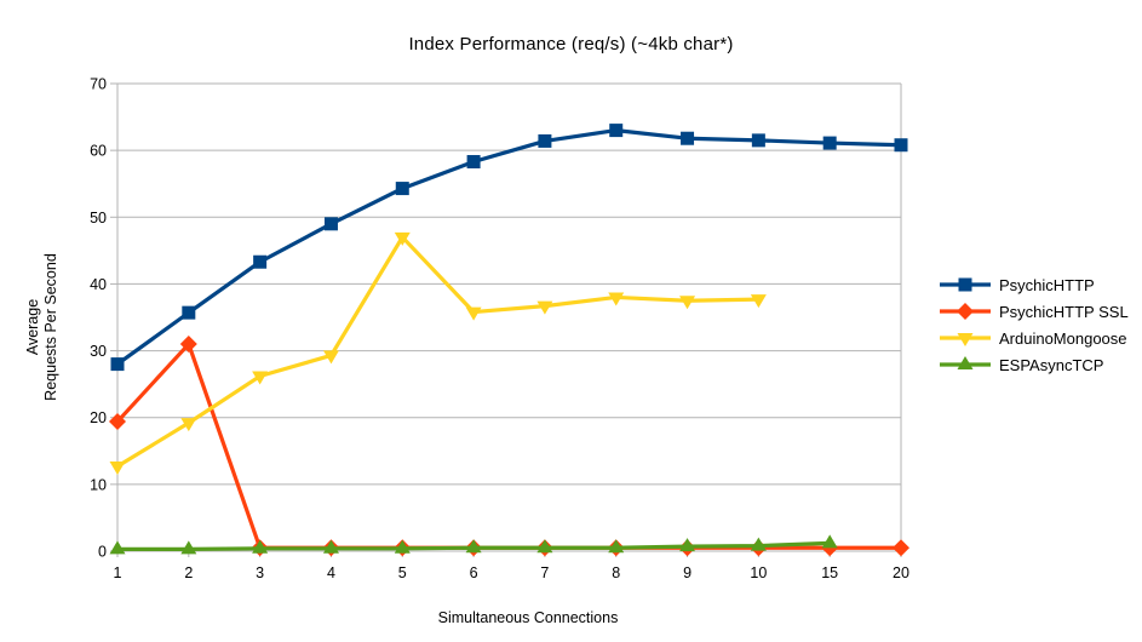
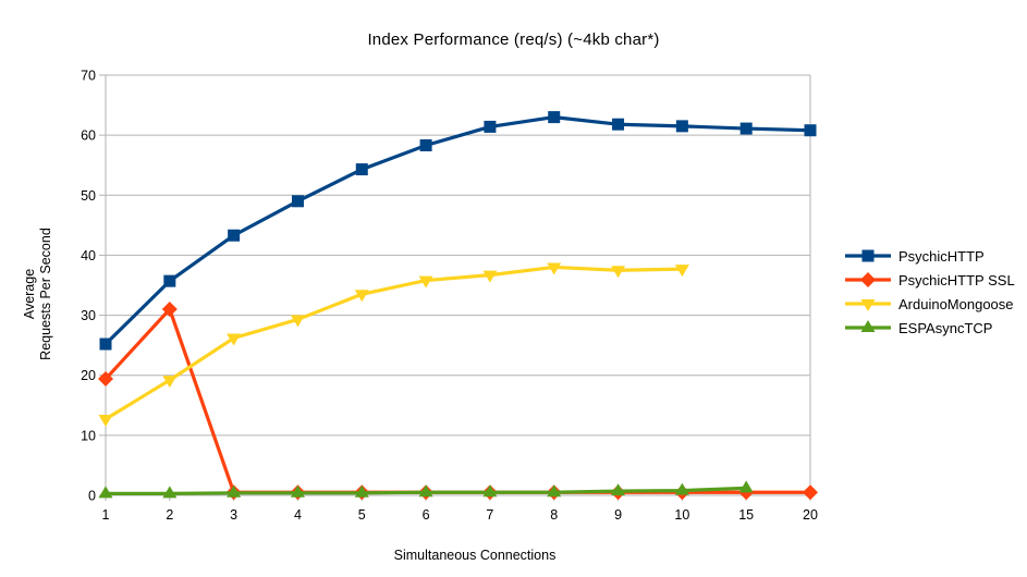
PsychicHTTP/1: 28 -> 25
ArduinoMongoose/5: 47 -> 34
